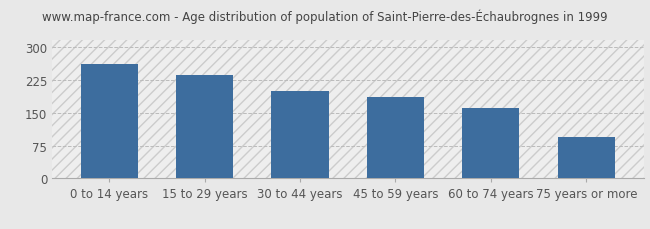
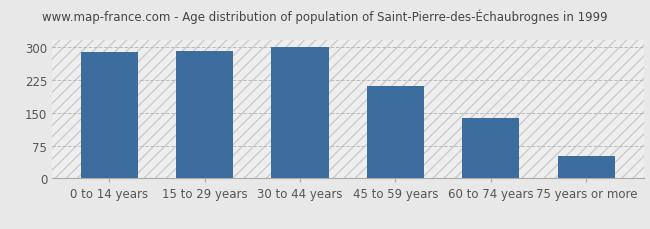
0 to 14 years: 260 -> 288
15 to 29 years: 235 -> 290
30 to 44 years: 200 -> 300
45 to 59 years: 185 -> 210
60 to 74 years: 160 -> 138
75 years or more: 95 -> 52
